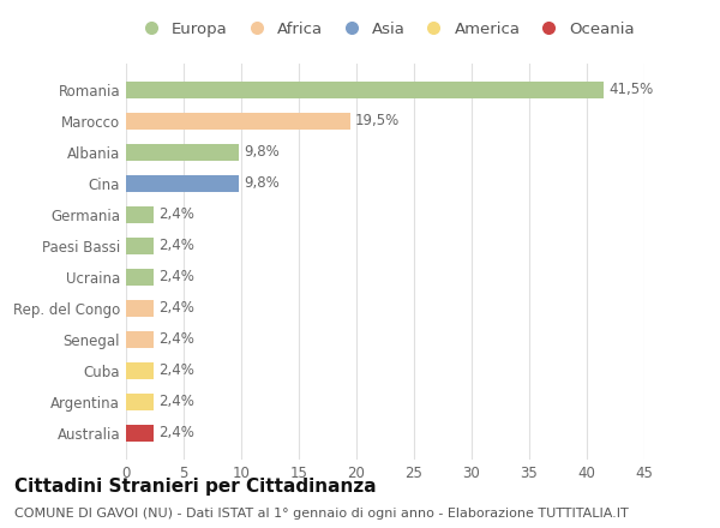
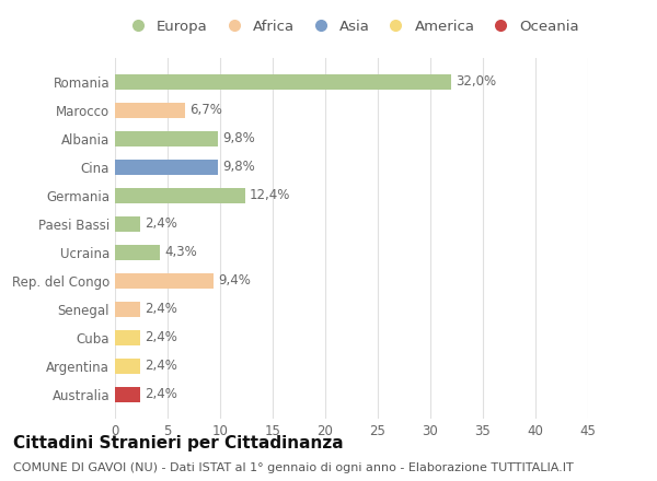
Romania: 41,5% -> 32,0%
Marocco: 19,5% -> 6,7%
Germania: 2,4% -> 12,4%
Ucraina: 2,4% -> 4,3%
Rep. del Congo: 2,4% -> 9,4%
